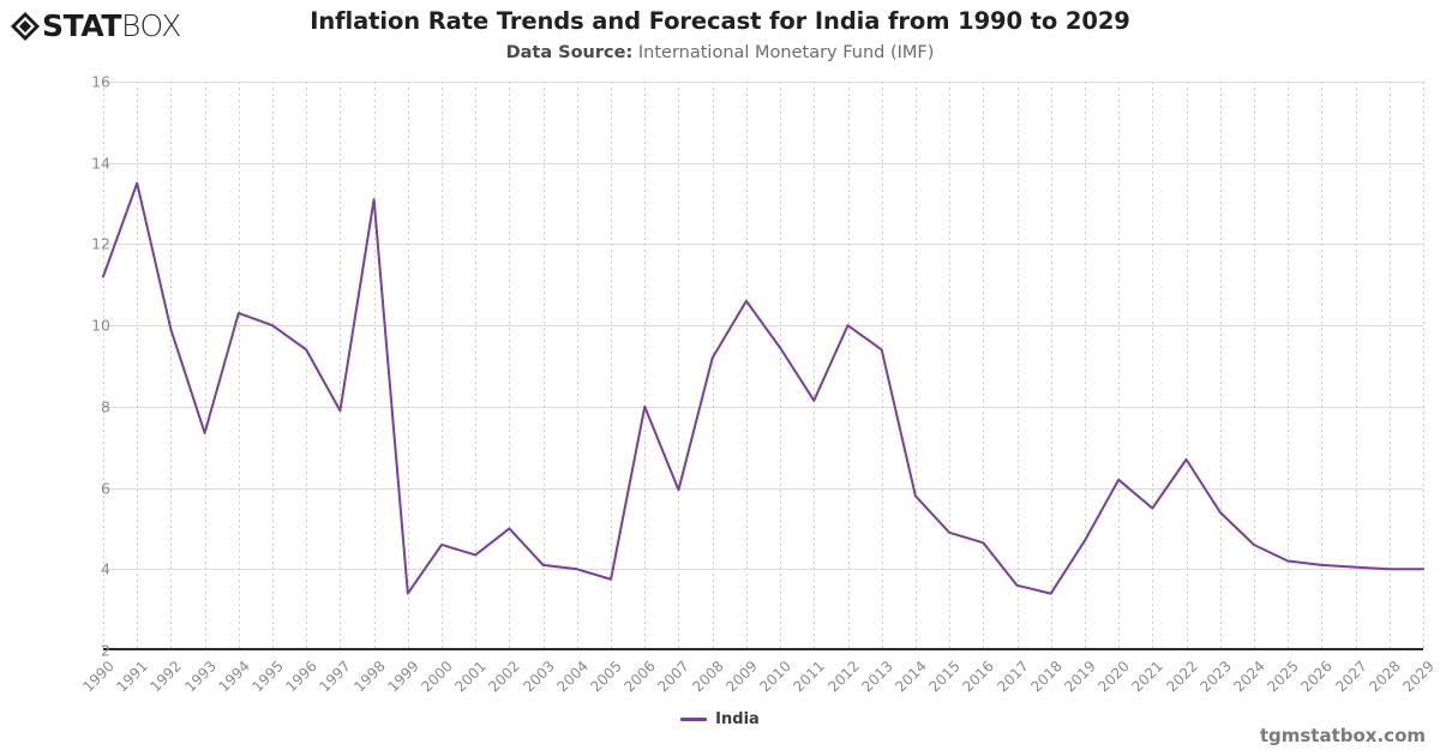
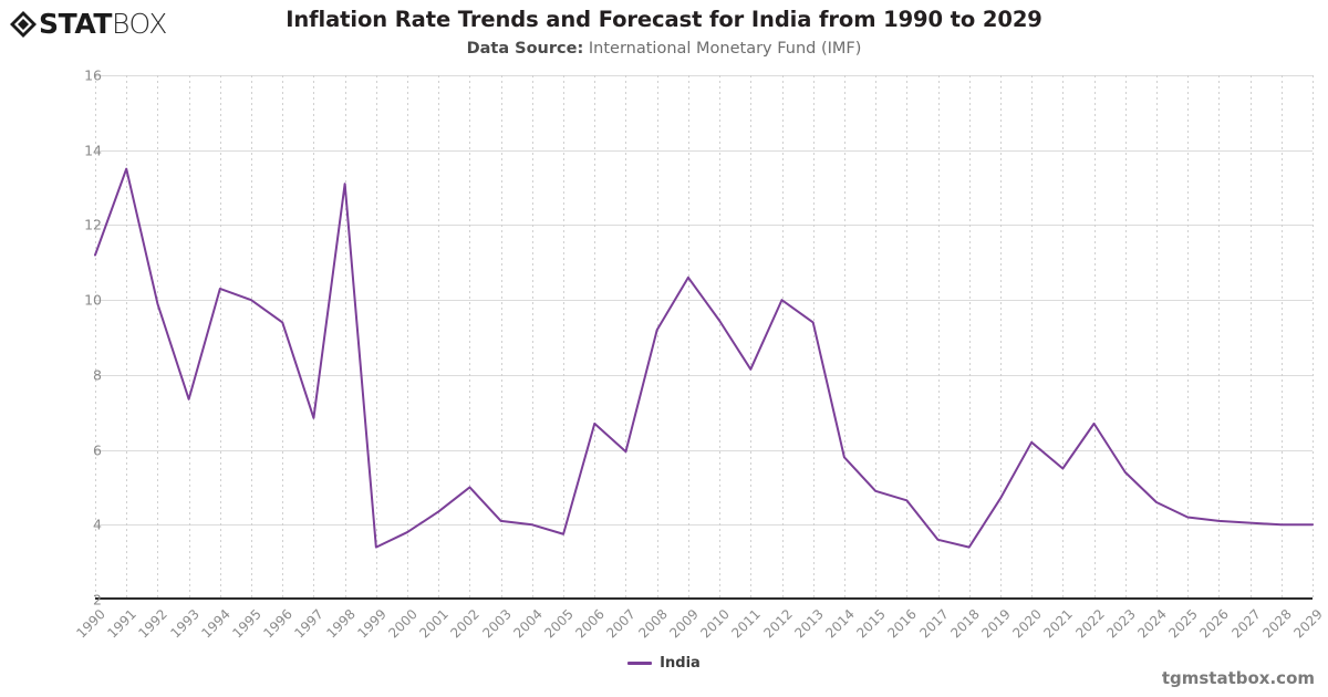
1997: 7.9 -> 6.8
2000: 4.6 -> 3.8
2006: 8.0 -> 6.7
